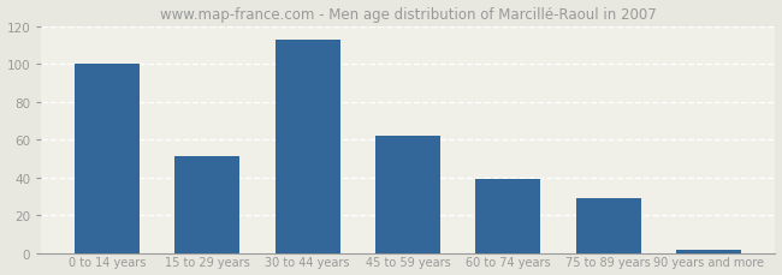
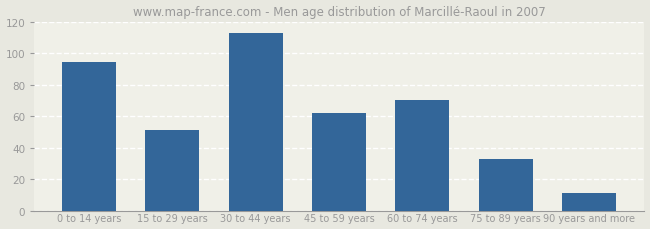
0 to 14 years: 100 -> 94
60 to 74 years: 39 -> 70
75 to 89 years: 29 -> 33
90 years and more: 2 -> 11
